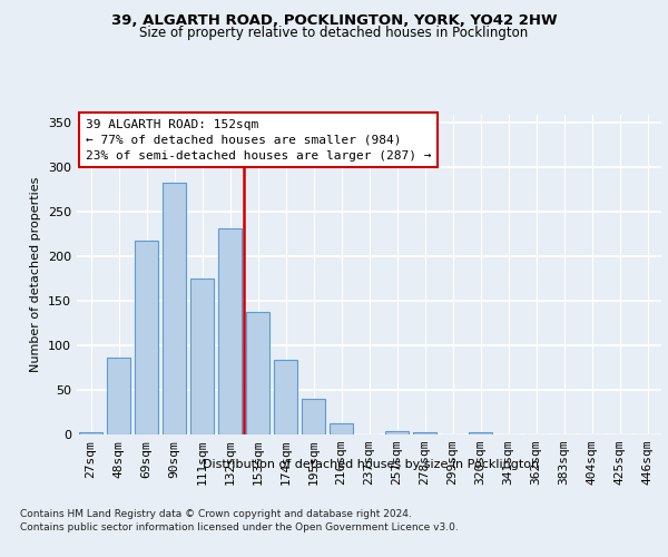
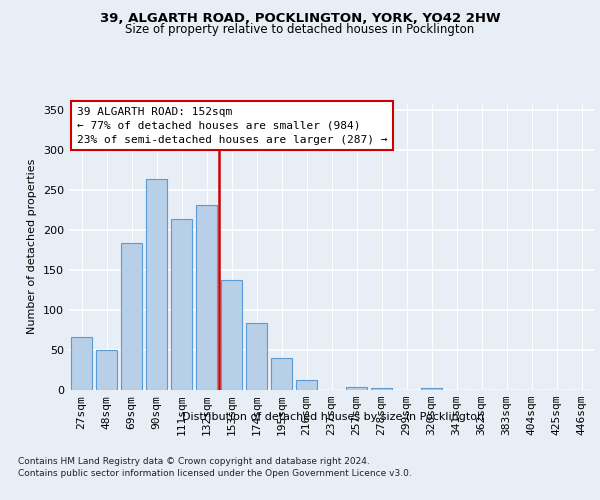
27sqm: 2 -> 66
48sqm: 87 -> 50
69sqm: 218 -> 184
90sqm: 283 -> 264
111sqm: 175 -> 214
